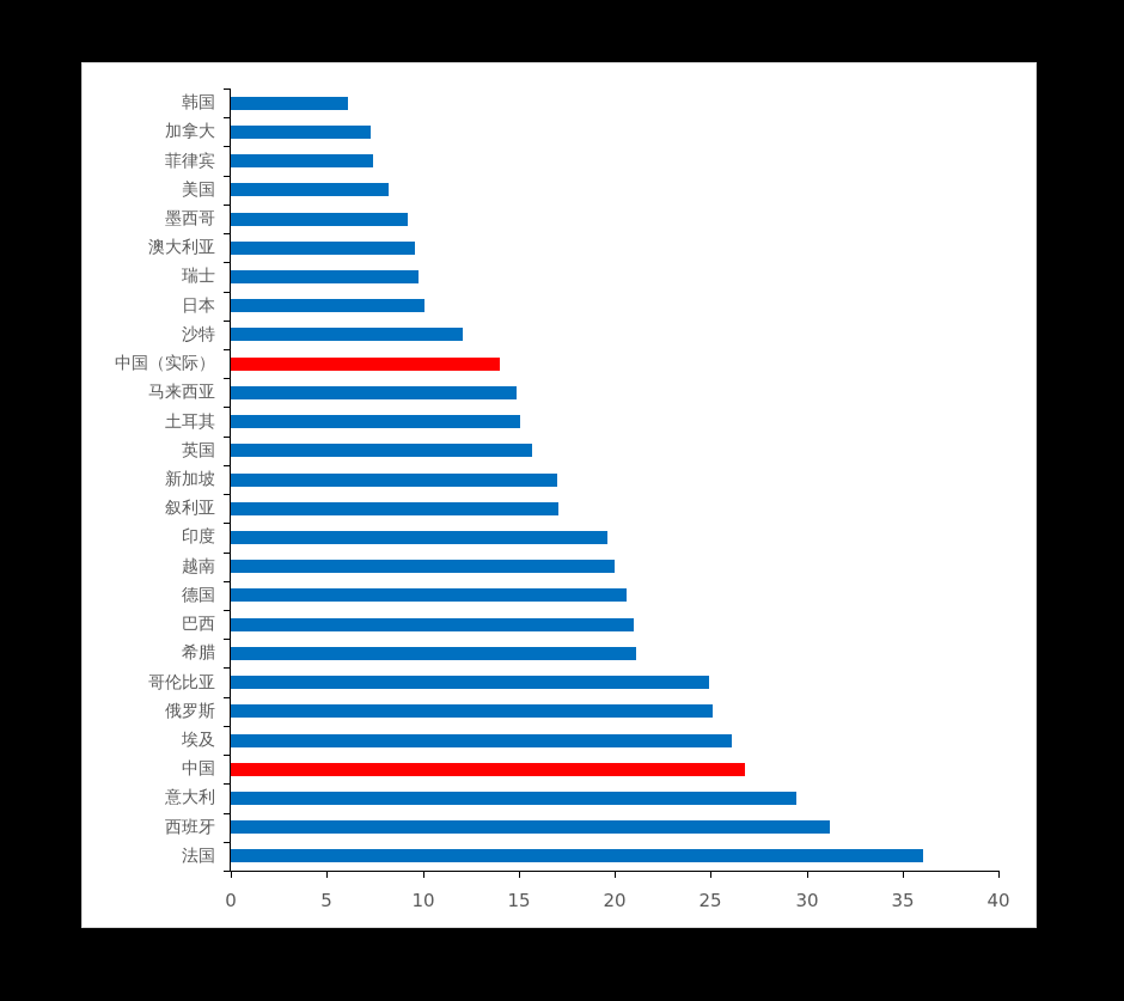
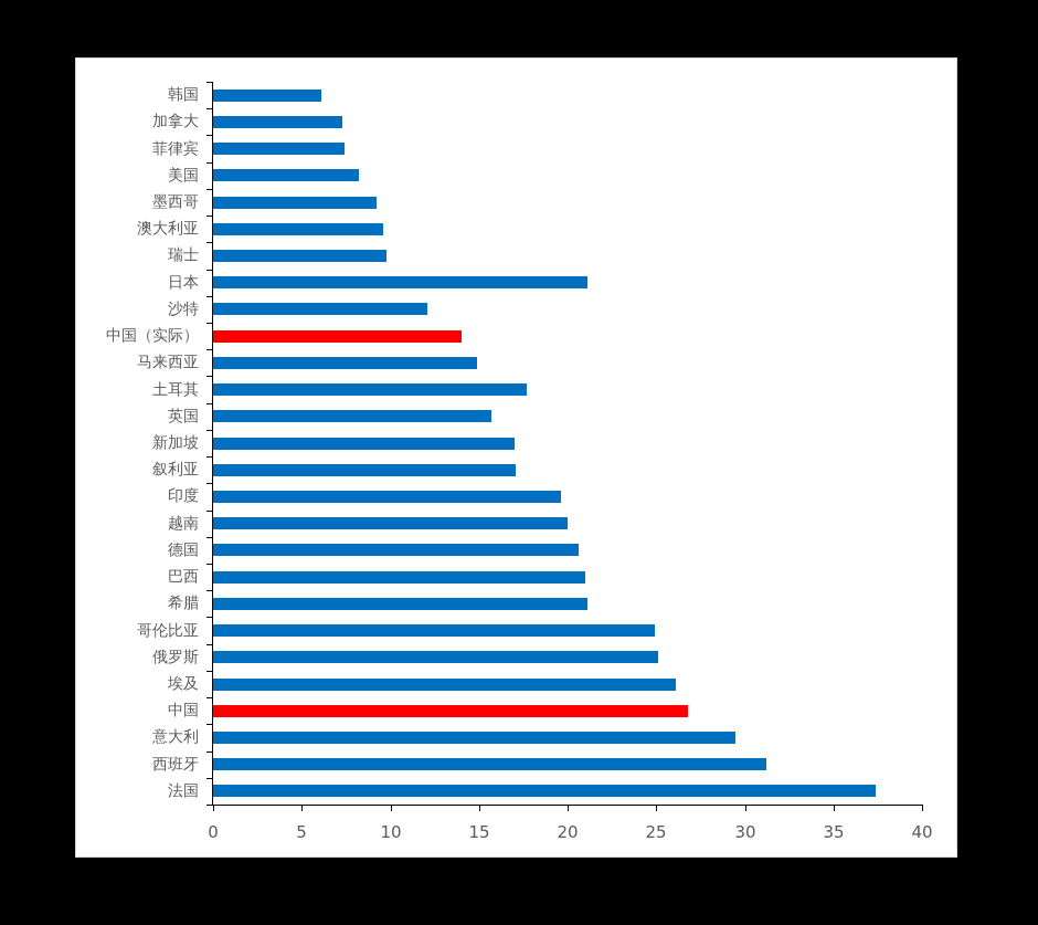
日本: 10.1 -> 21.1
土耳其: 15.1 -> 17.7
法国: 36.1 -> 37.4
